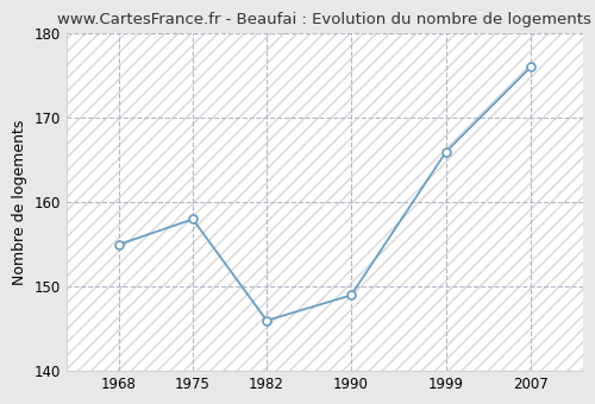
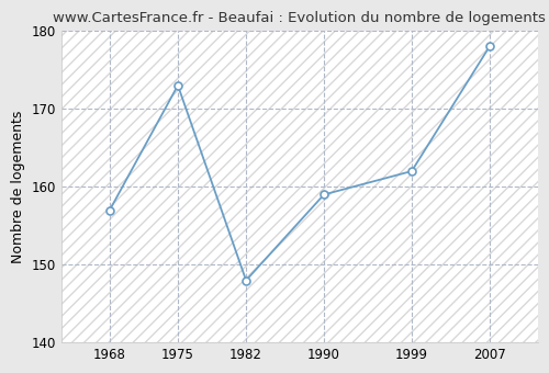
1968: 155 -> 157
1975: 158 -> 173
1982: 146 -> 148
1990: 149 -> 159
1999: 166 -> 162
2007: 176 -> 178
